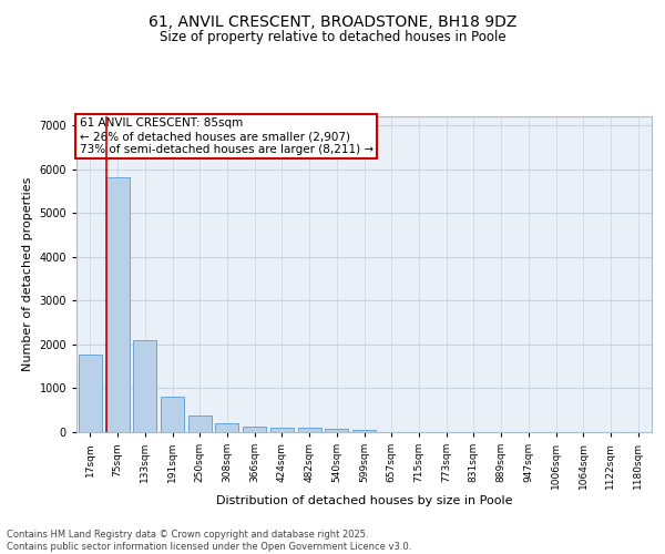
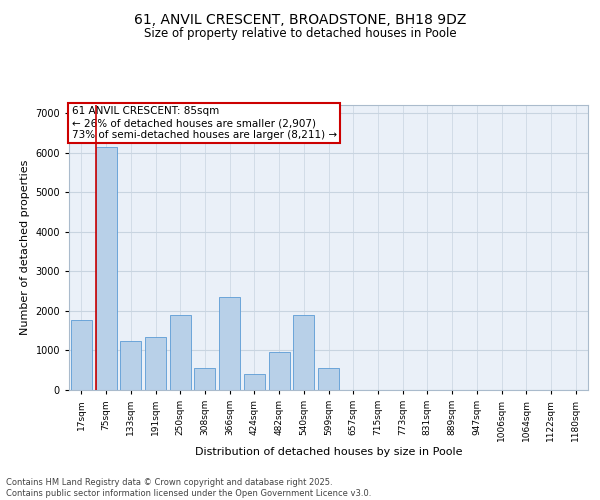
75sqm: 5820 -> 6150
133sqm: 2090 -> 1250
191sqm: 820 -> 1350
250sqm: 370 -> 1900
308sqm: 210 -> 550
366sqm: 130 -> 2350
424sqm: 110 -> 400
482sqm: 100 -> 950
540sqm: 70 -> 1900
599sqm: 60 -> 550
